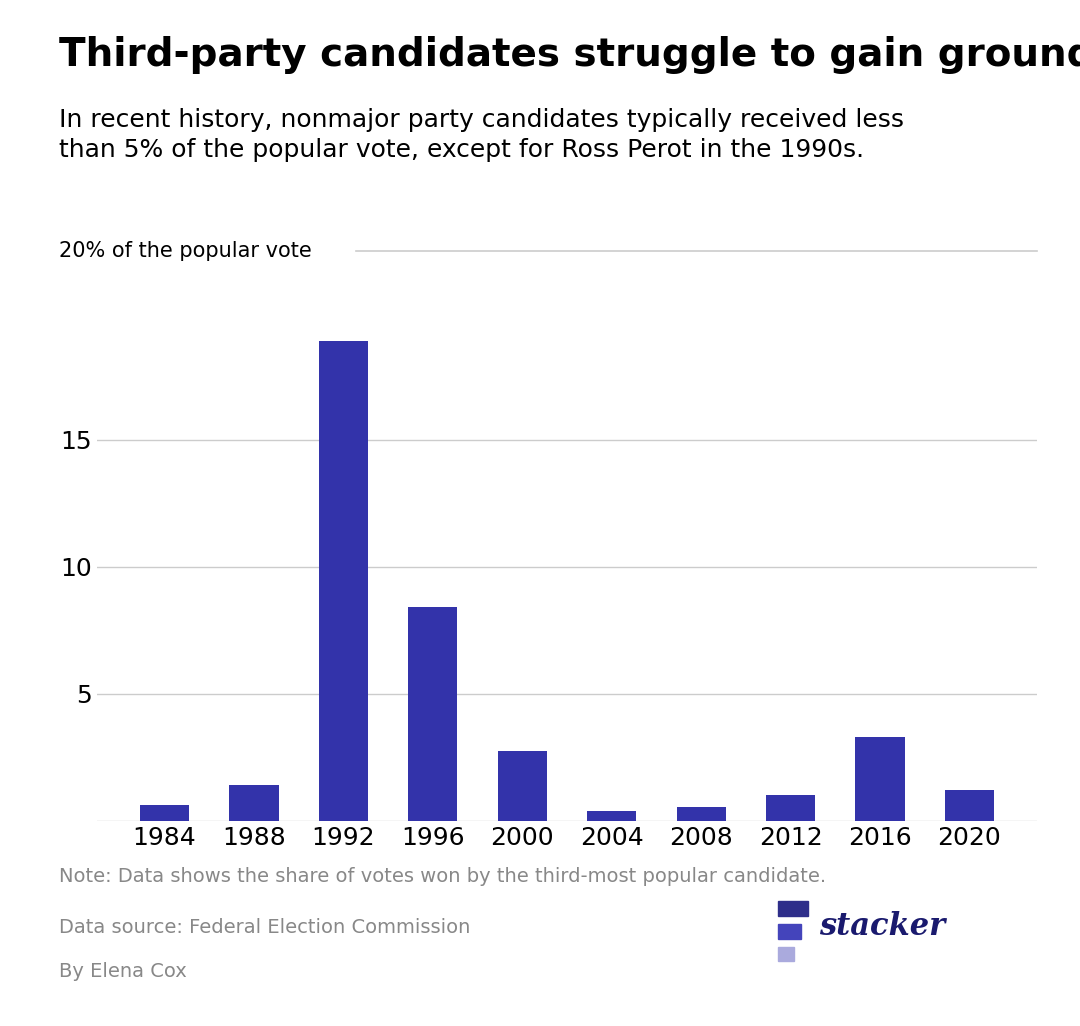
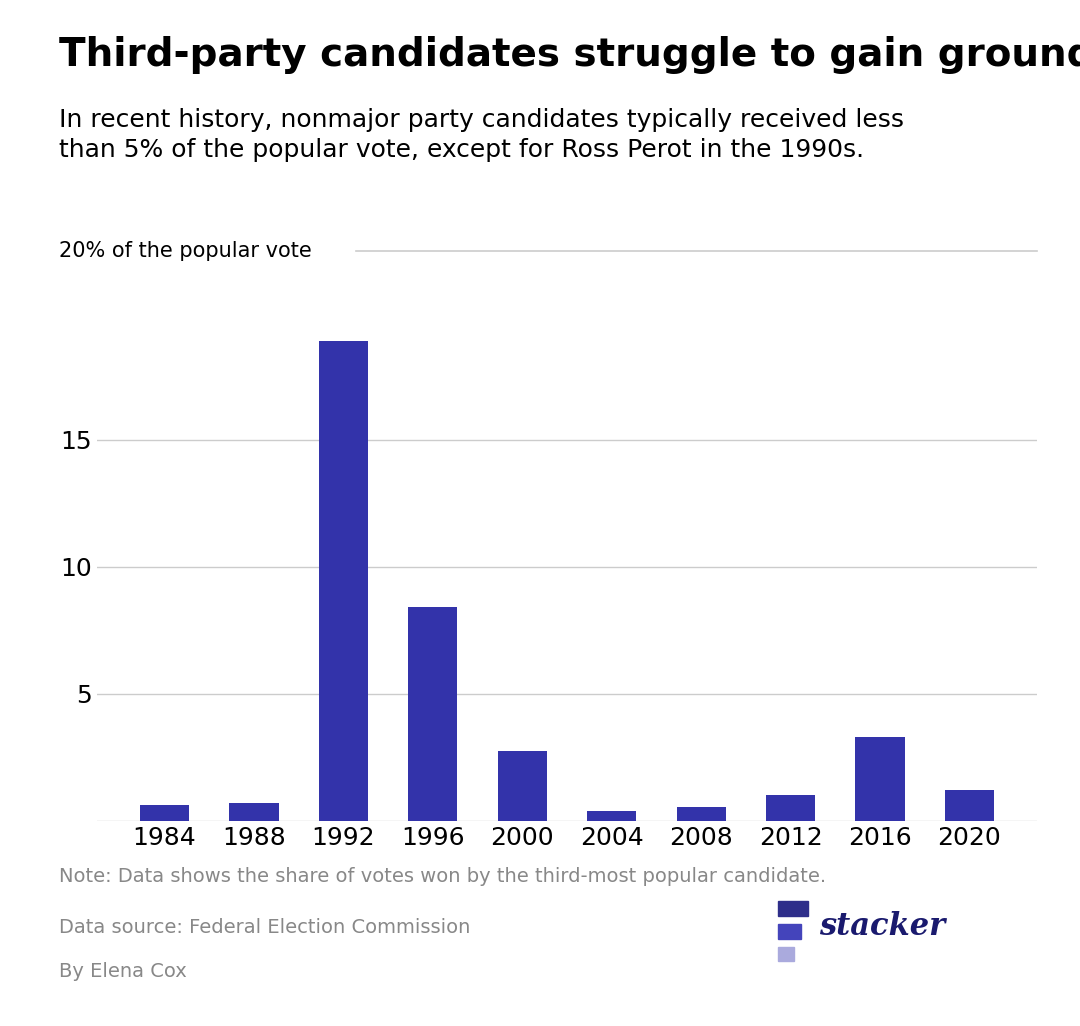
1988: 1.40 -> 0.72
